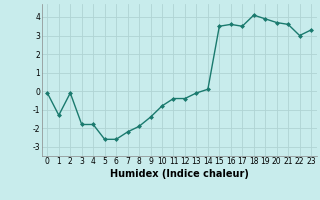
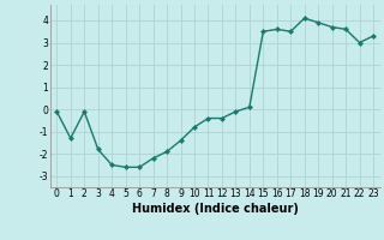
4: -1.8 -> -2.5
